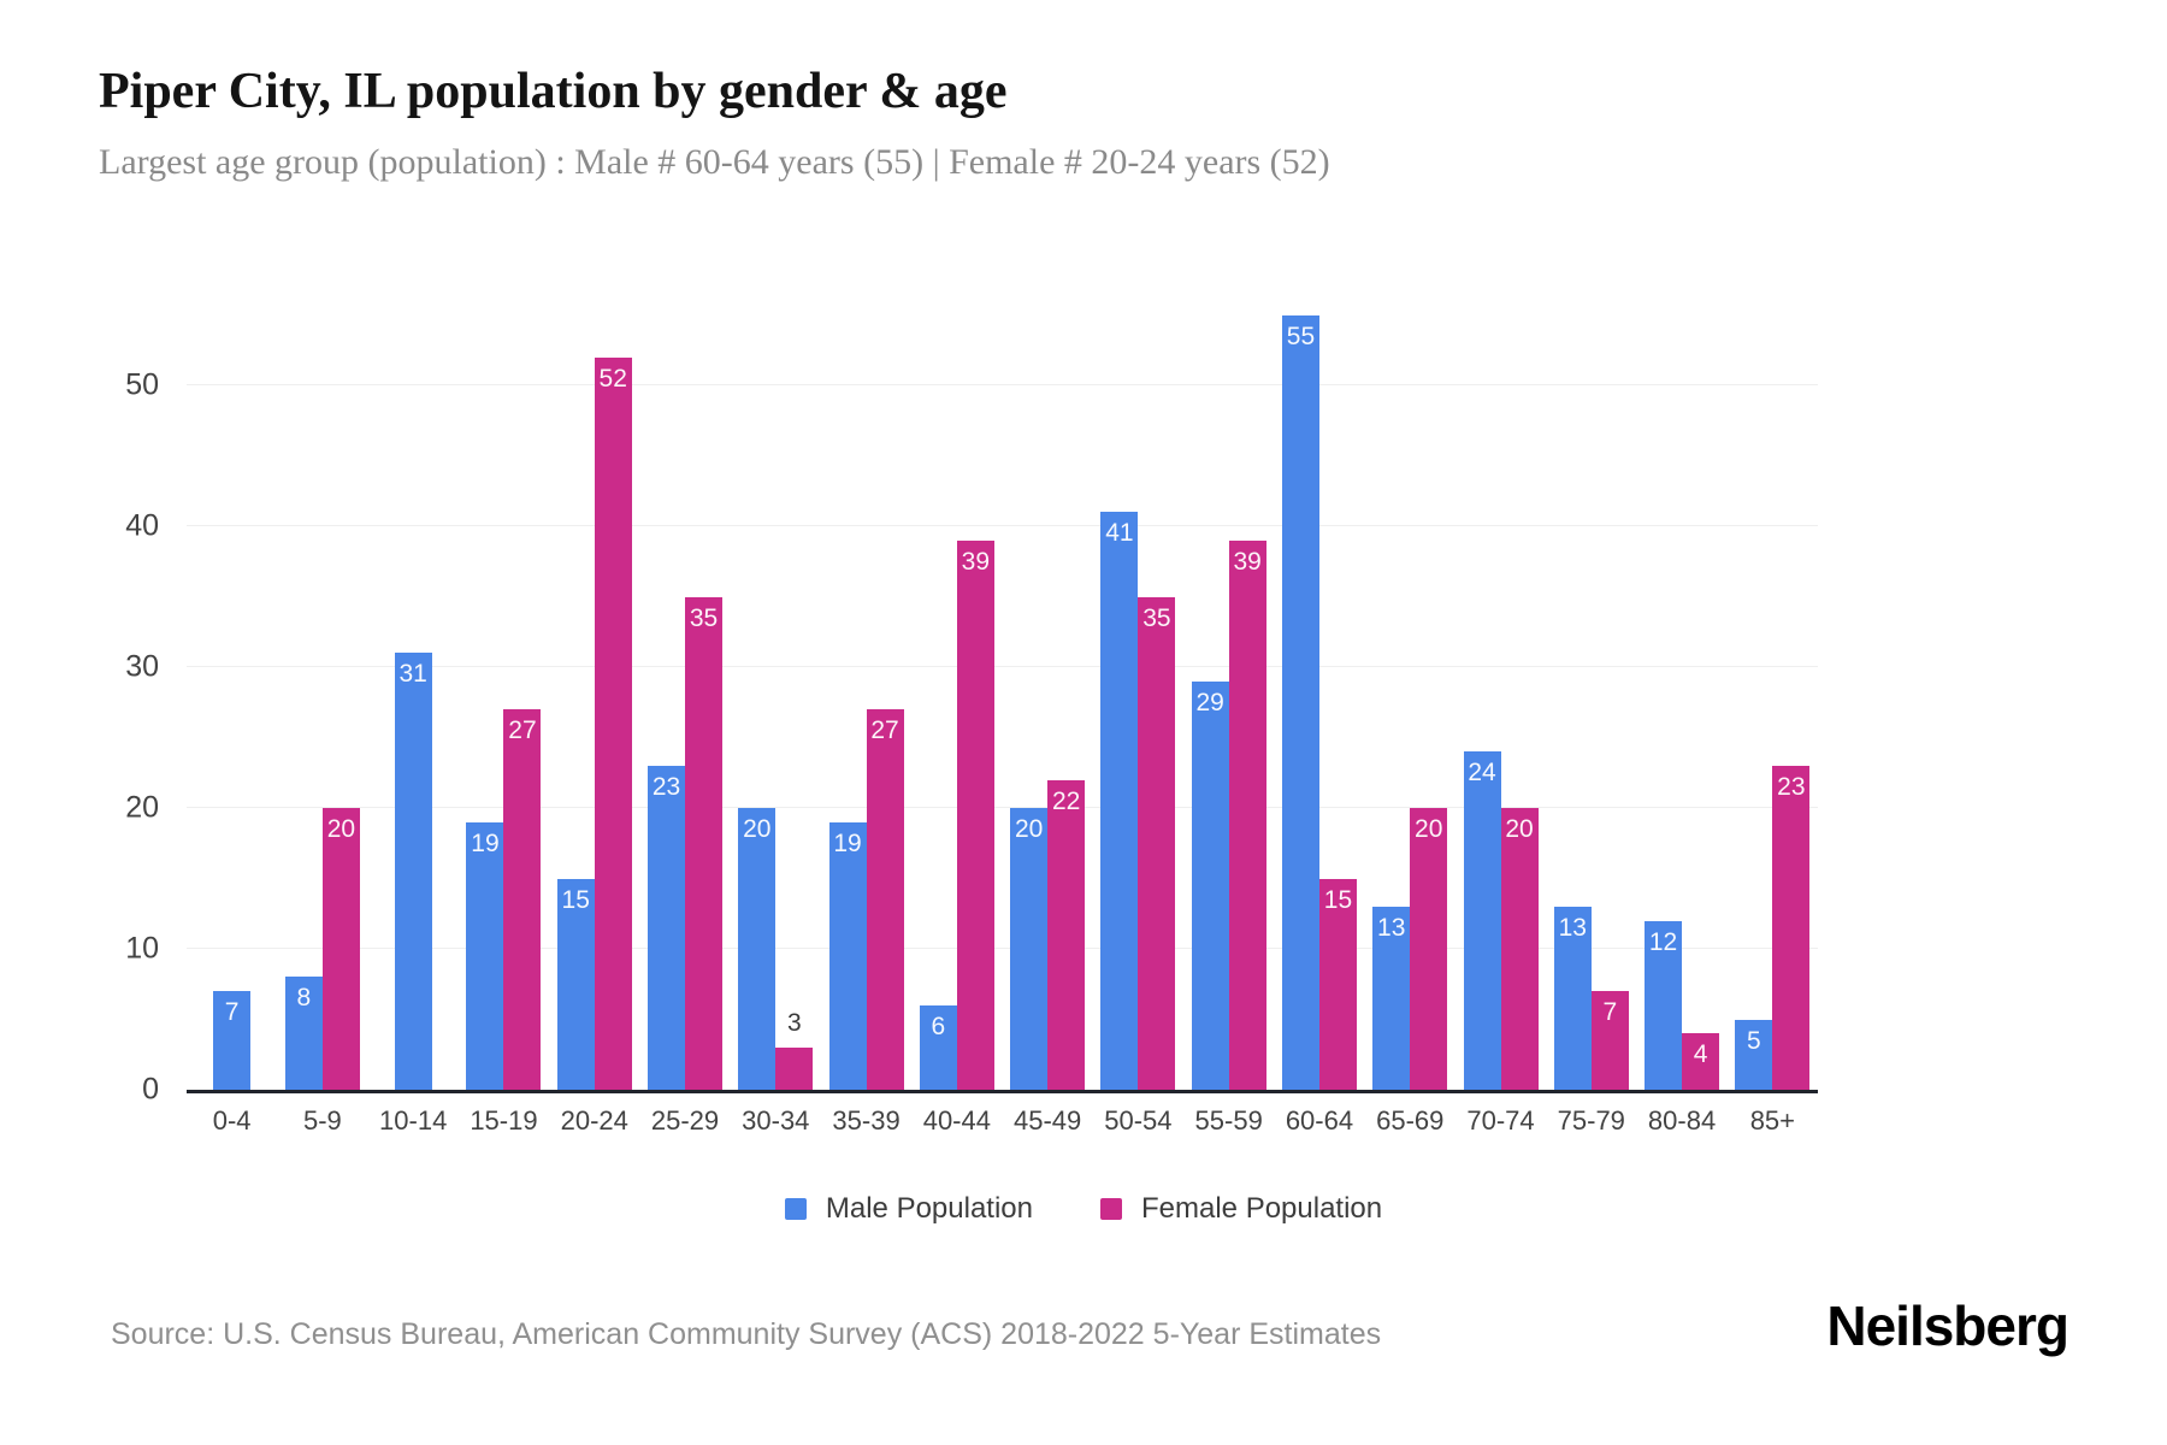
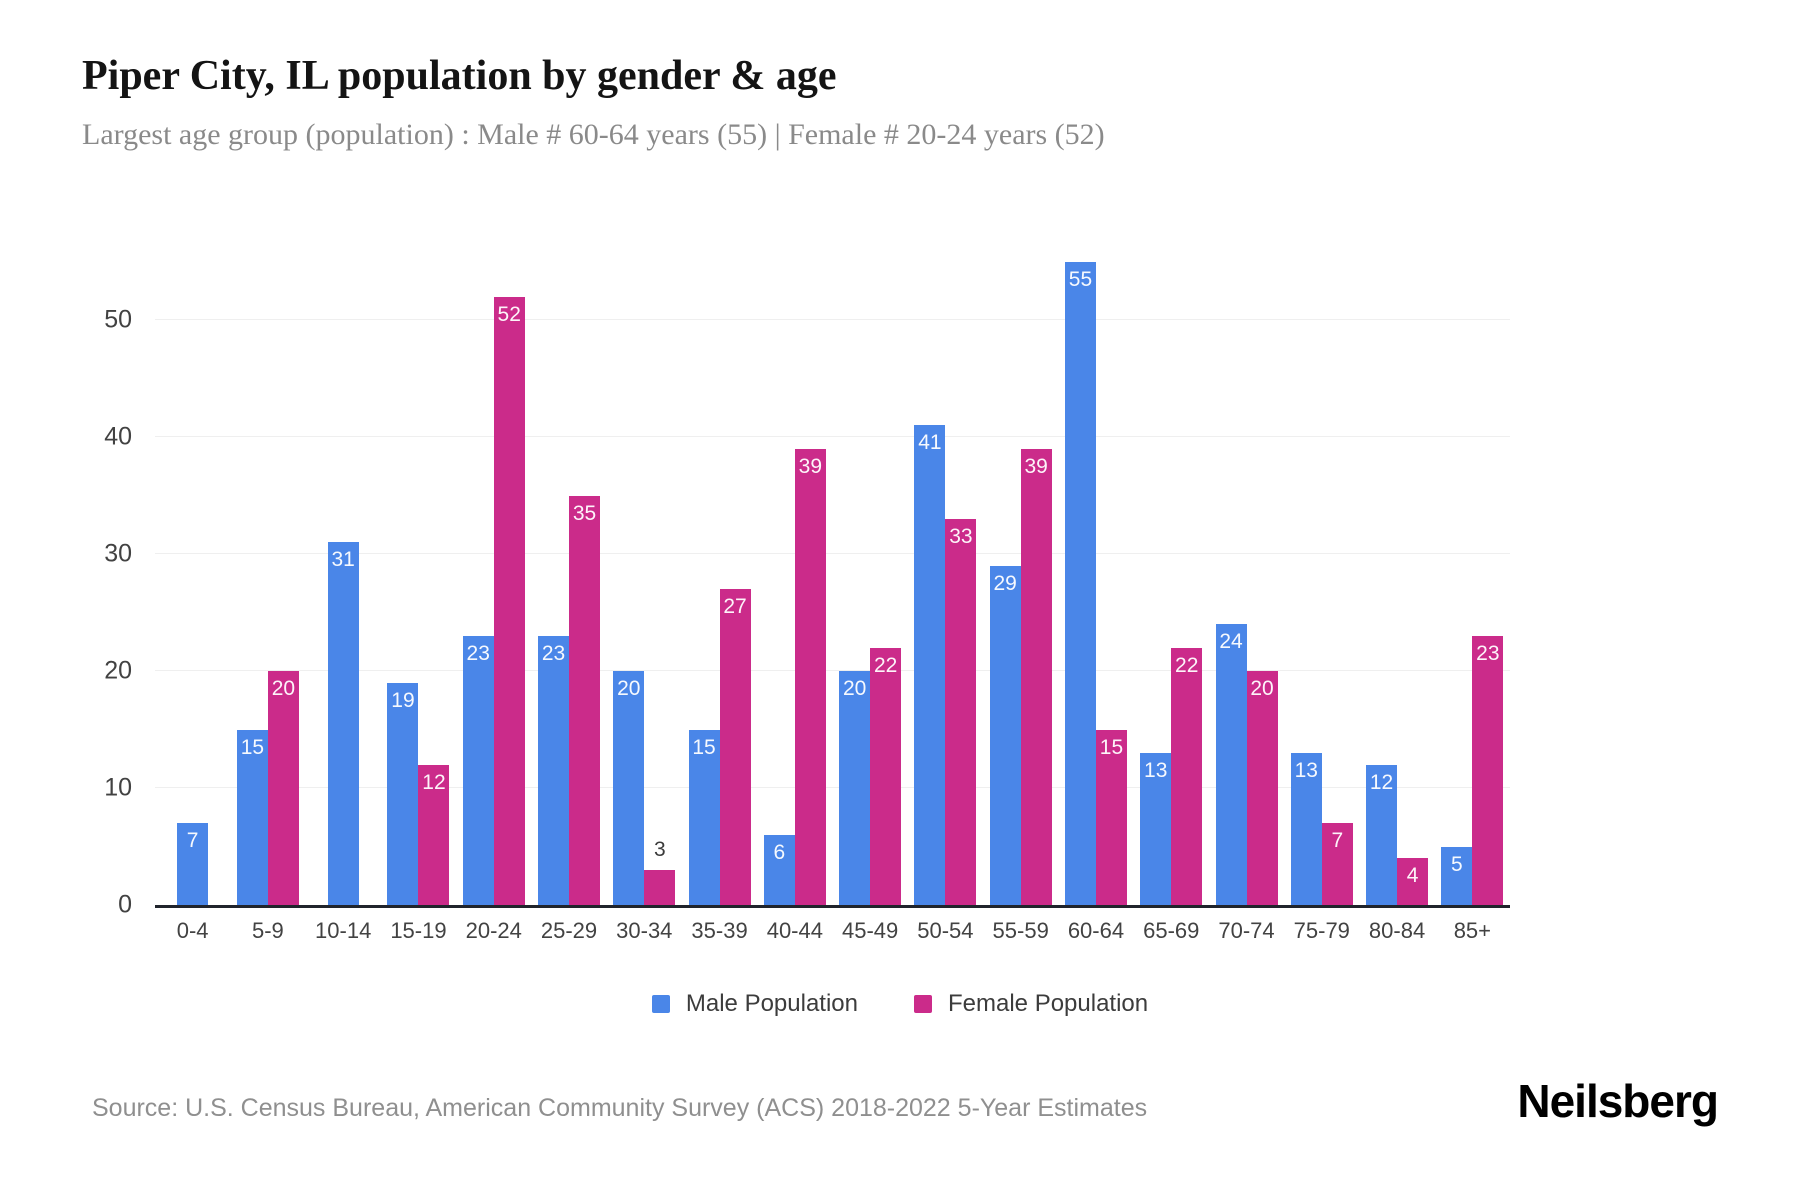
Male Population/5-9: 8 -> 15
Female Population/15-19: 27 -> 12
Male Population/20-24: 15 -> 23
Male Population/35-39: 19 -> 15
Female Population/50-54: 35 -> 33
Female Population/65-69: 20 -> 22
